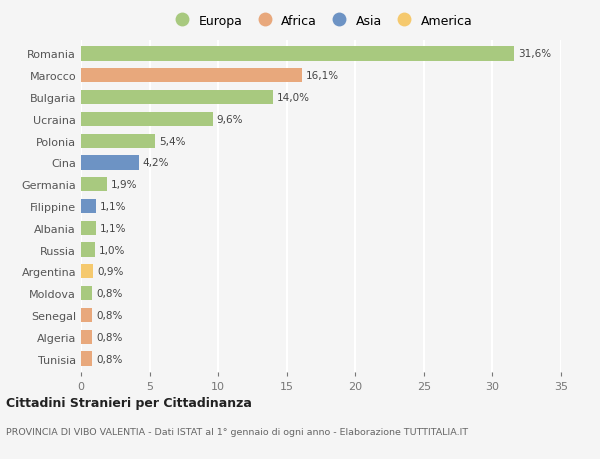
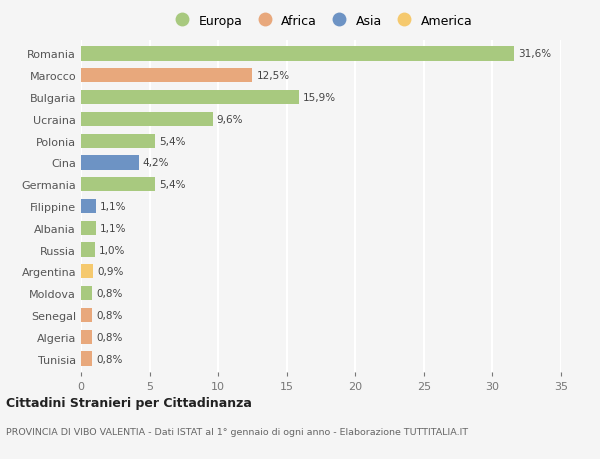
Marocco: 16,1% -> 12,5%
Bulgaria: 14,0% -> 15,9%
Germania: 1,9% -> 5,4%
